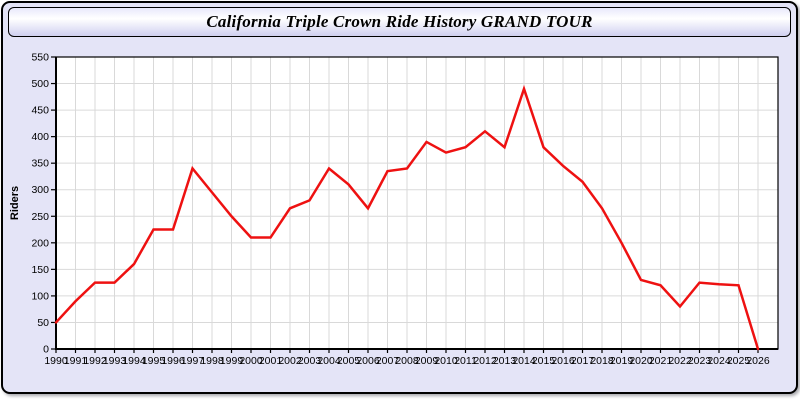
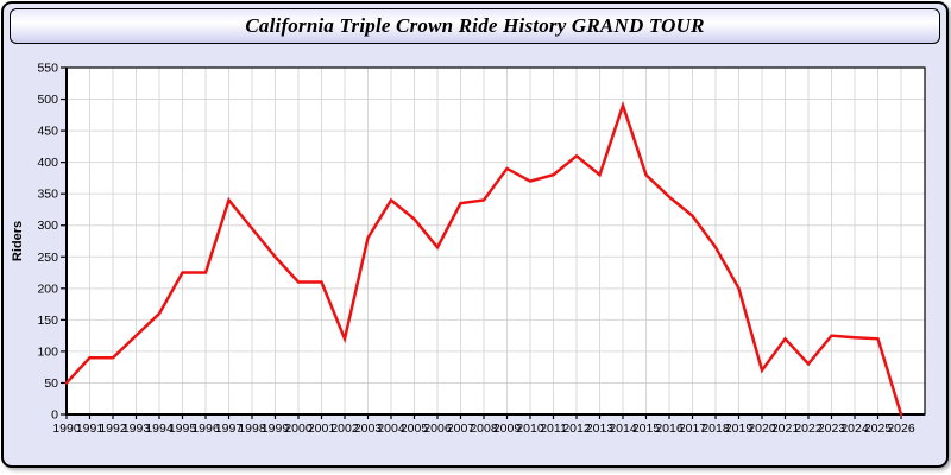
1992: 120 -> 90
2002: 260 -> 120
2020: 130 -> 70
